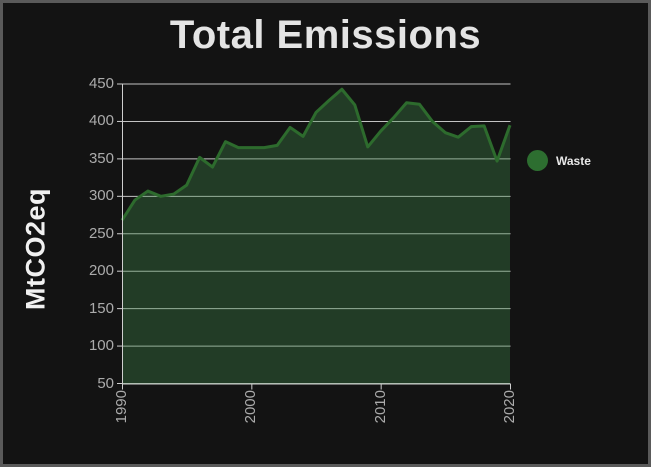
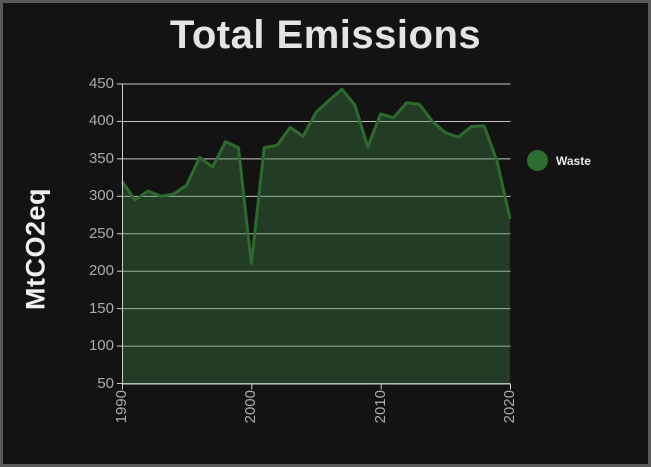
1990: 270 -> 320
2000: 360 -> 210
2010: 390 -> 410
2020: 400 -> 270
